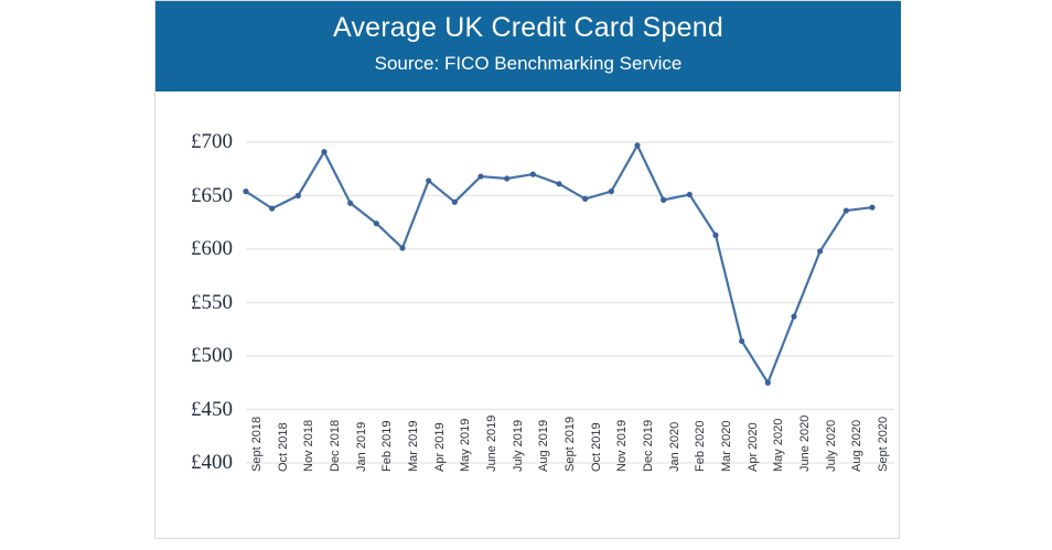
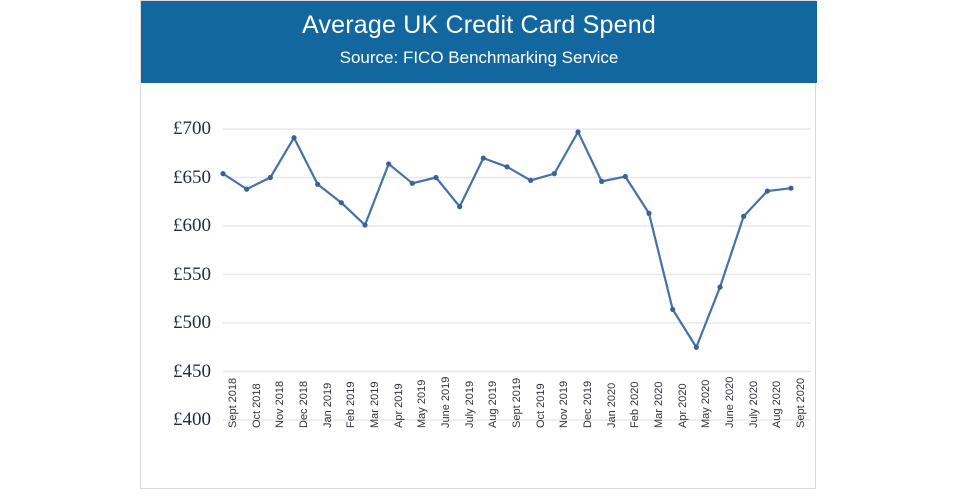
June 2019: £670 -> £650
July 2019: £670 -> £620
July 2020: £600 -> £610
